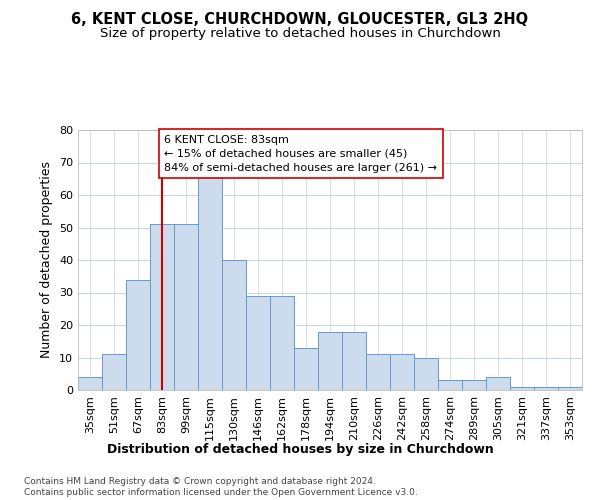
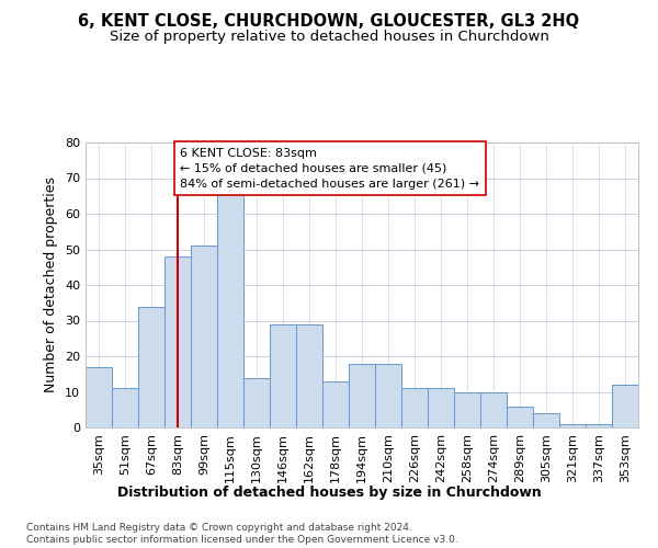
35sqm: 4 -> 17
83sqm: 51 -> 48
130sqm: 40 -> 14
274sqm: 3 -> 10
289sqm: 3 -> 6
353sqm: 1 -> 12
